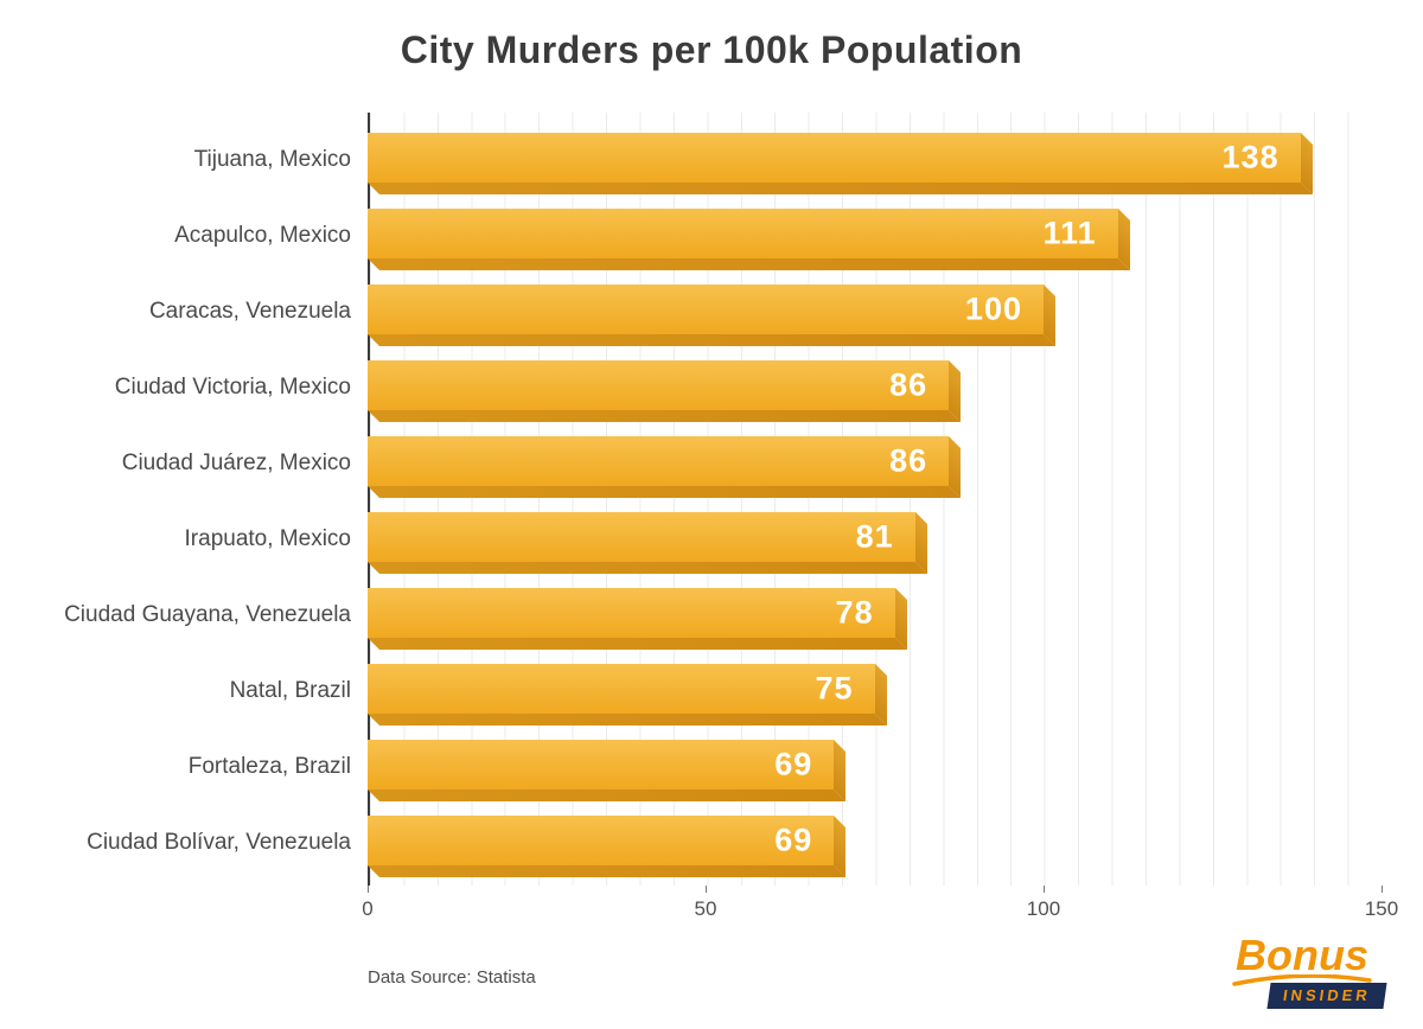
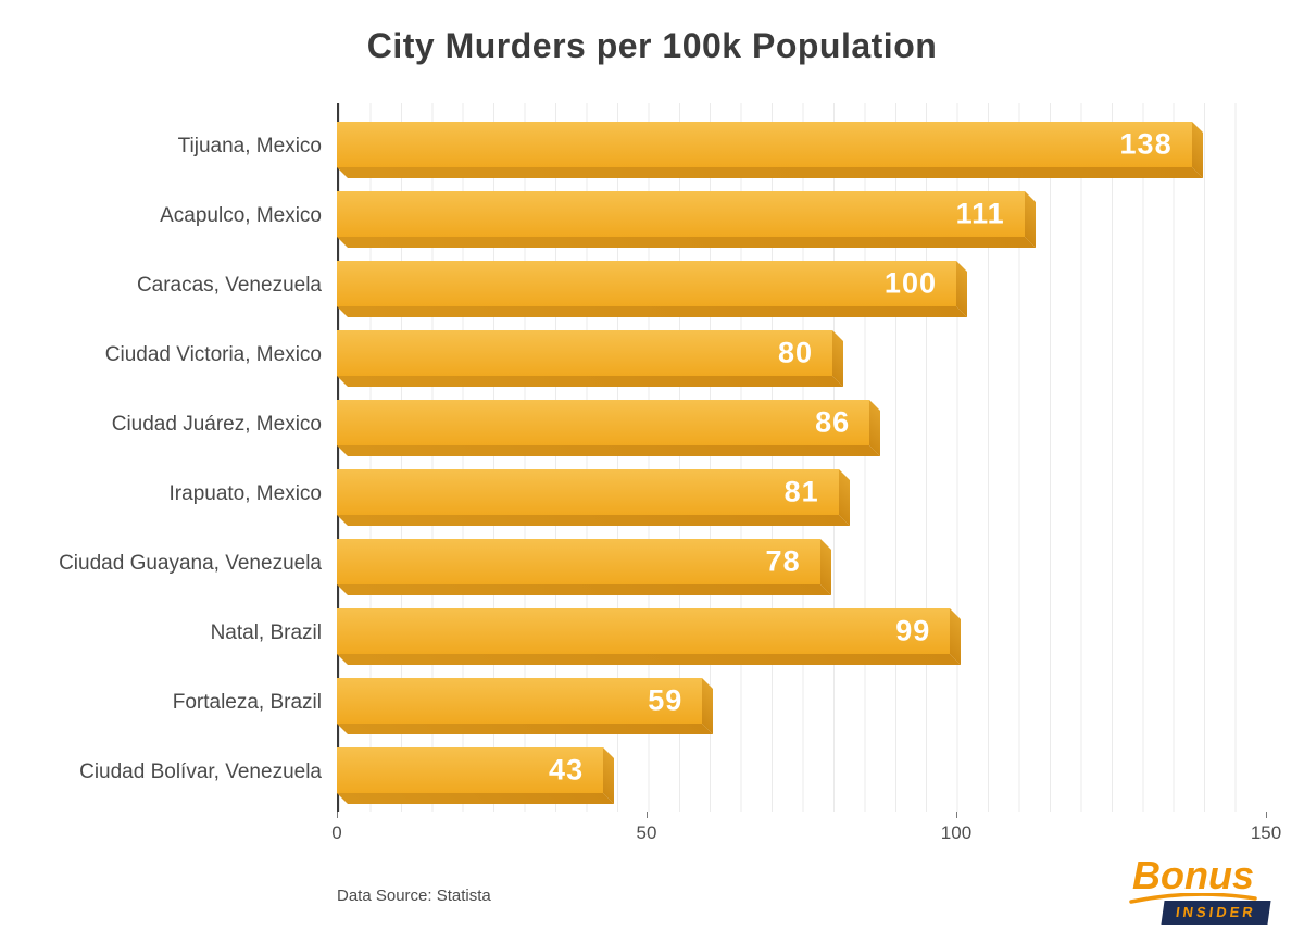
Ciudad Victoria, Mexico: 86 -> 80
Natal, Brazil: 75 -> 99
Fortaleza, Brazil: 69 -> 59
Ciudad Bolívar, Venezuela: 69 -> 43
